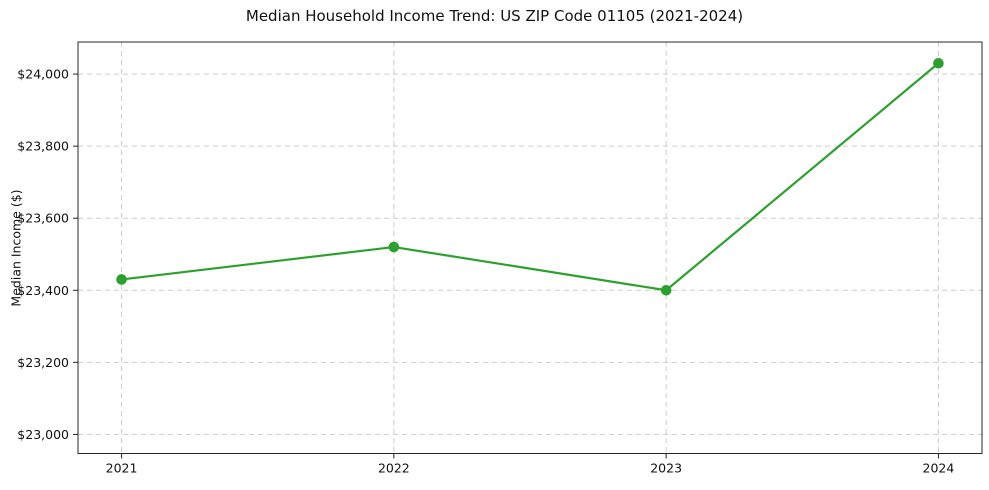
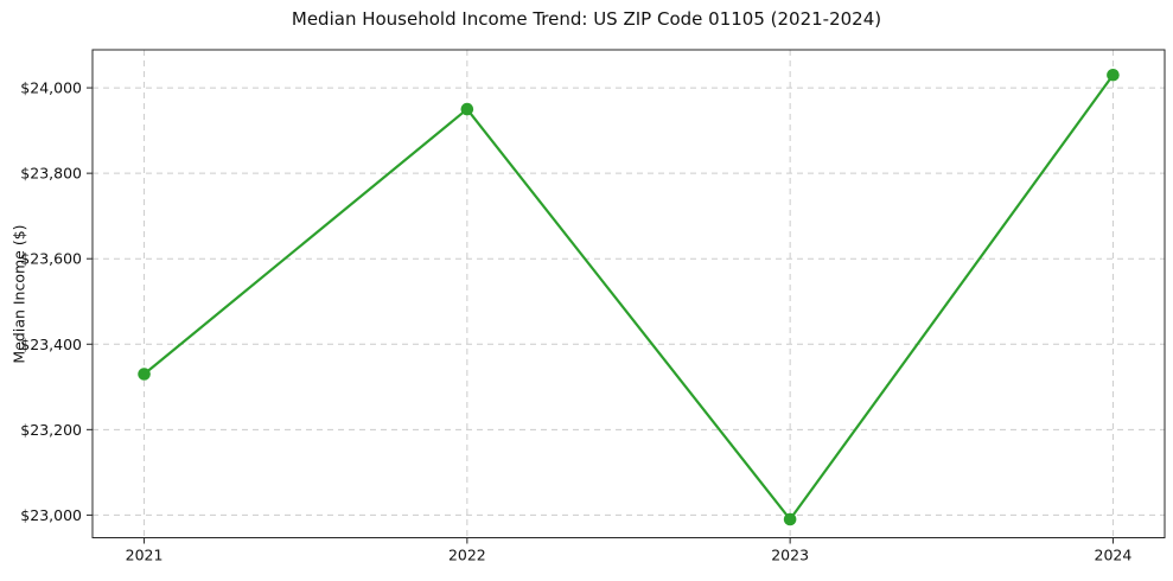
2021: $23430 -> $23330
2022: $23520 -> $23950
2023: $23400 -> $22990
